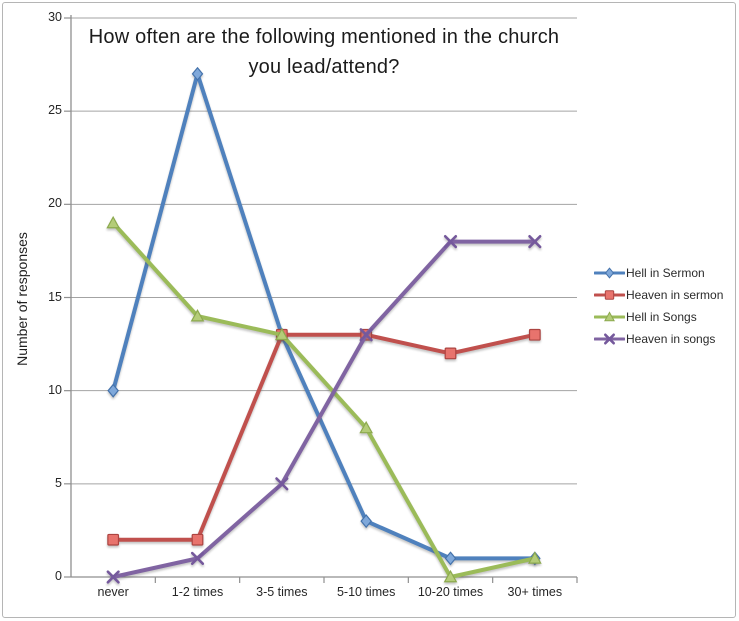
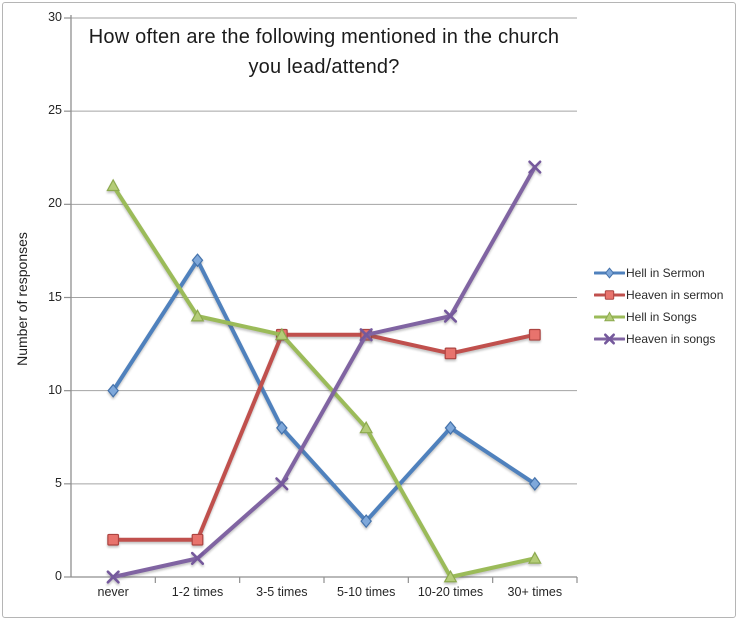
Hell in Songs/never: 19 -> 21
Hell in Sermon/1-2 times: 27 -> 17
Hell in Sermon/3-5 times: 13 -> 8
Hell in Sermon/10-20 times: 1 -> 8
Heaven in songs/10-20 times: 18 -> 14
Hell in Sermon/30+ times: 1 -> 5
Heaven in songs/30+ times: 18 -> 22
